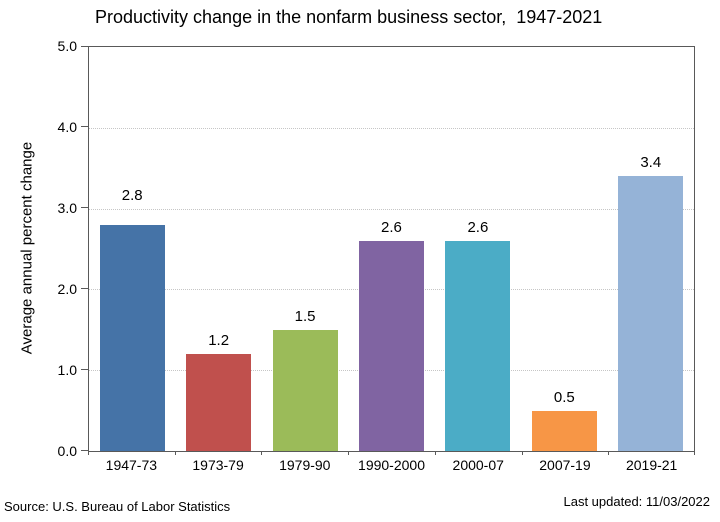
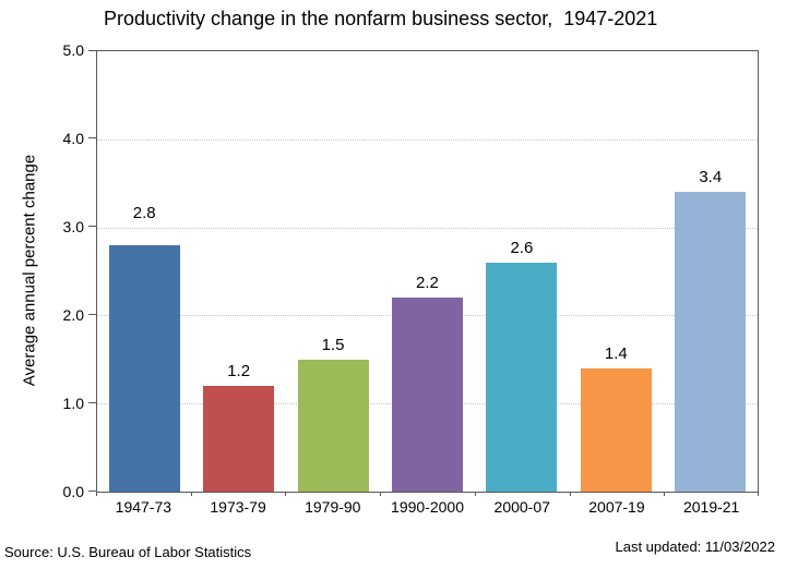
1990-2000: 2.6 -> 2.2
2007-19: 0.5 -> 1.4
